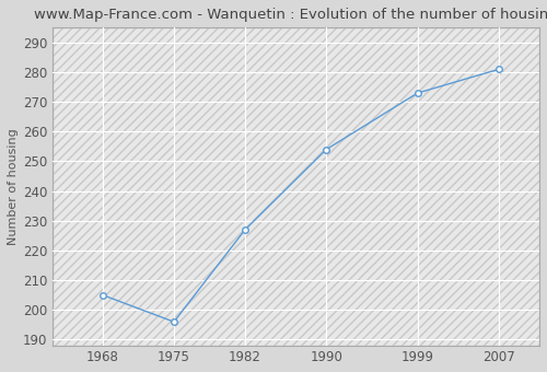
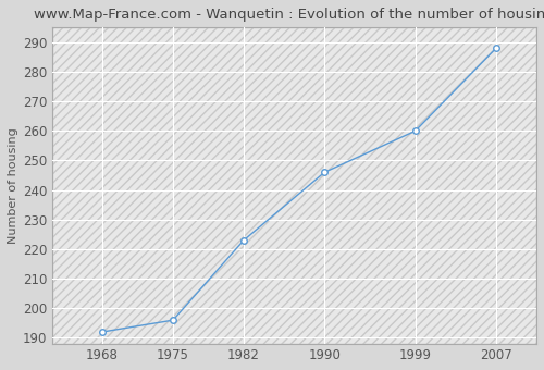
1968: 205 -> 192
1982: 227 -> 223
1990: 254 -> 246
1999: 273 -> 260
2007: 281 -> 288
